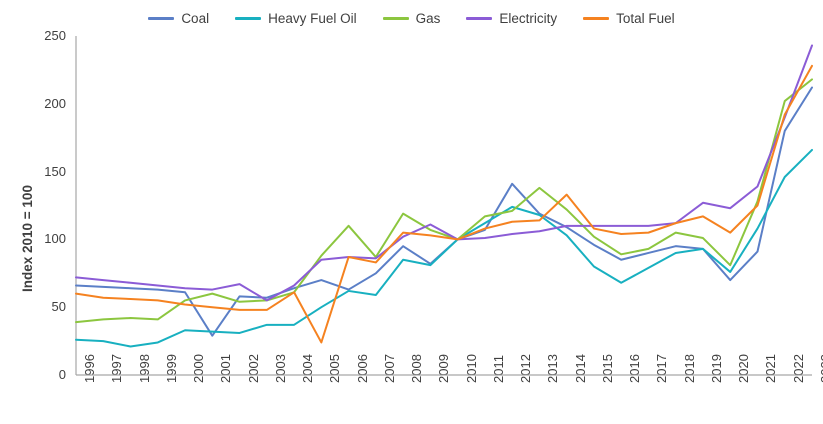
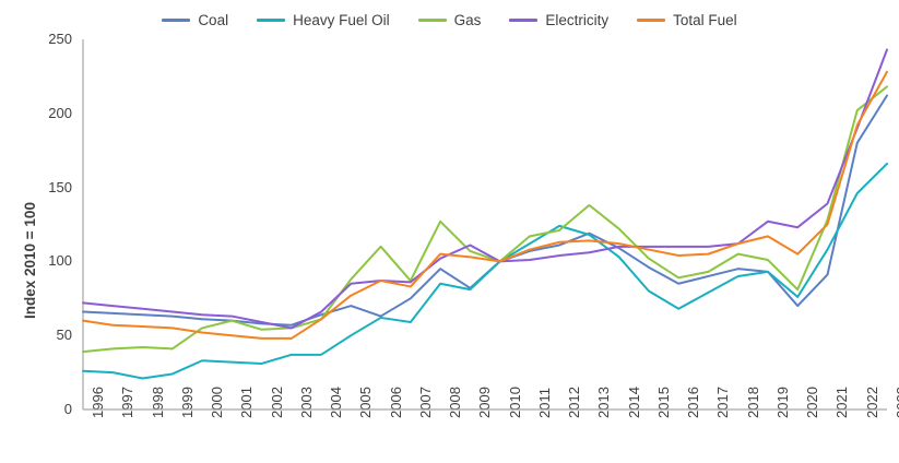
Coal/2001: 29 -> 60
Electricity/2002: 67 -> 59
Total Fuel/2005: 24 -> 77
Gas/2008: 119 -> 127
Coal/2012: 141 -> 111
Total Fuel/2014: 133 -> 112
